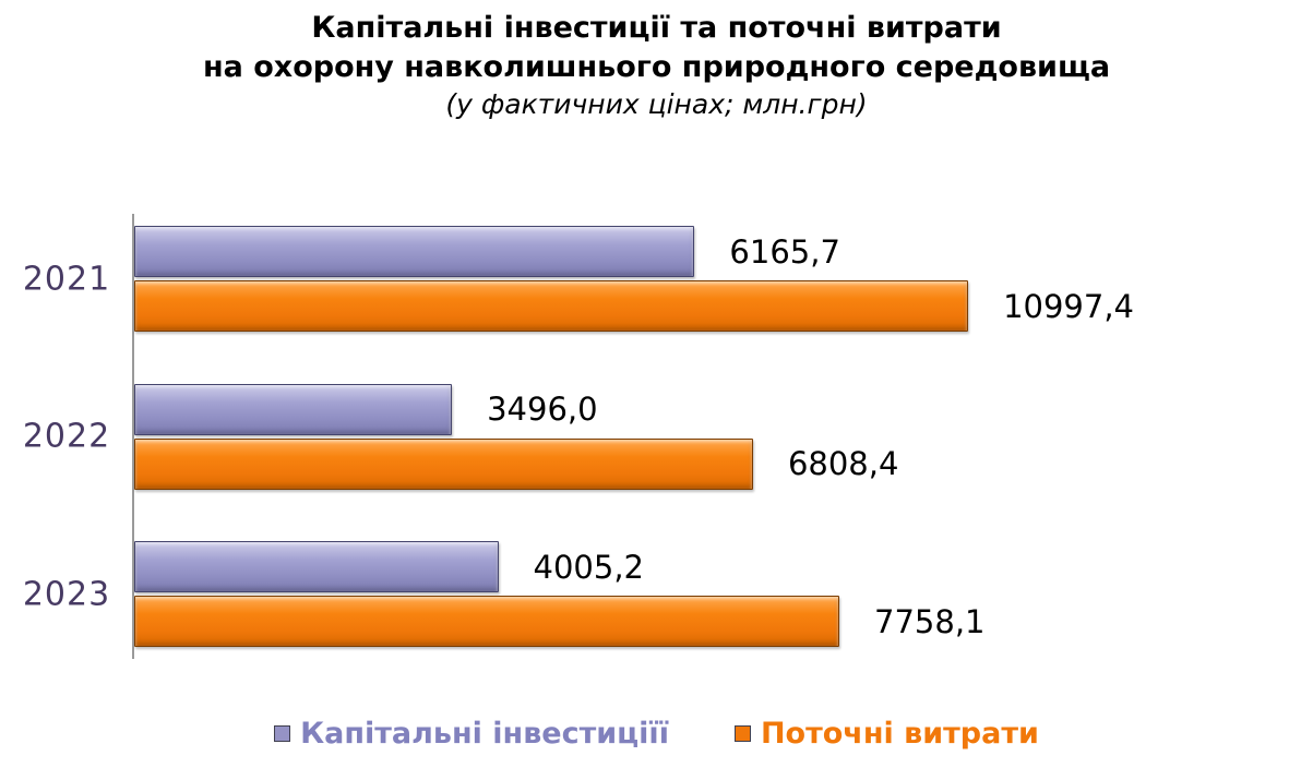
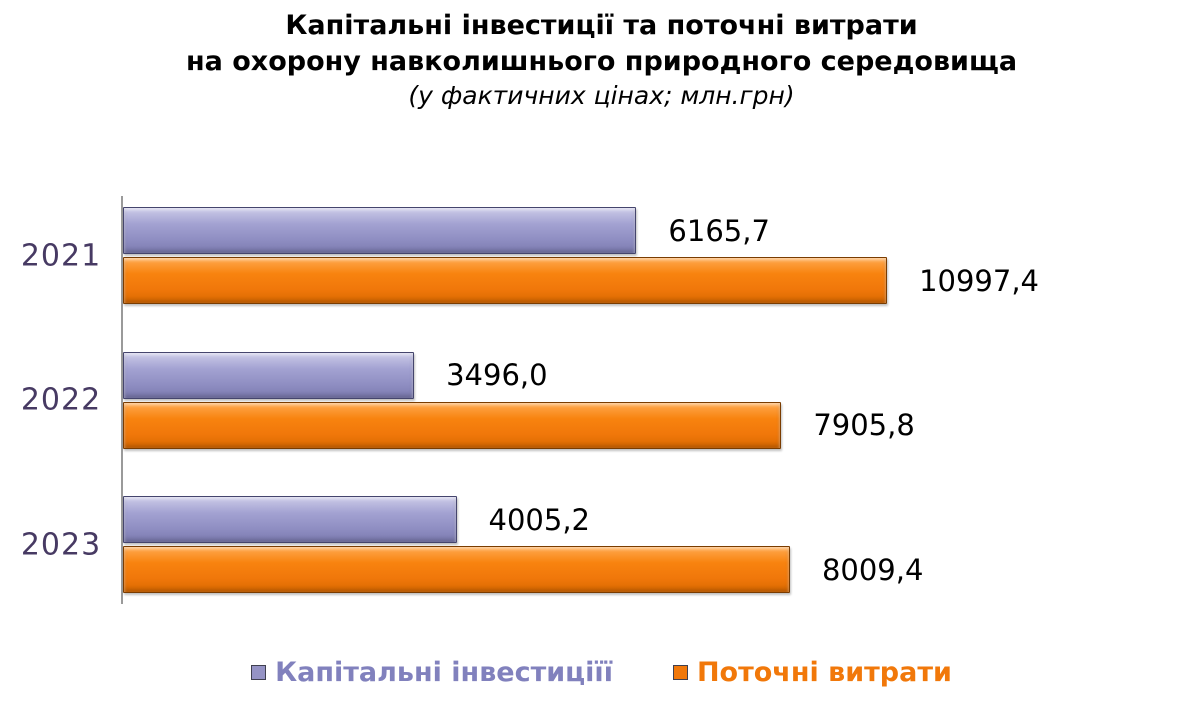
Поточні витрати/2022: 6808,4 -> 7905,8
Поточні витрати/2023: 7758,1 -> 8009,4
